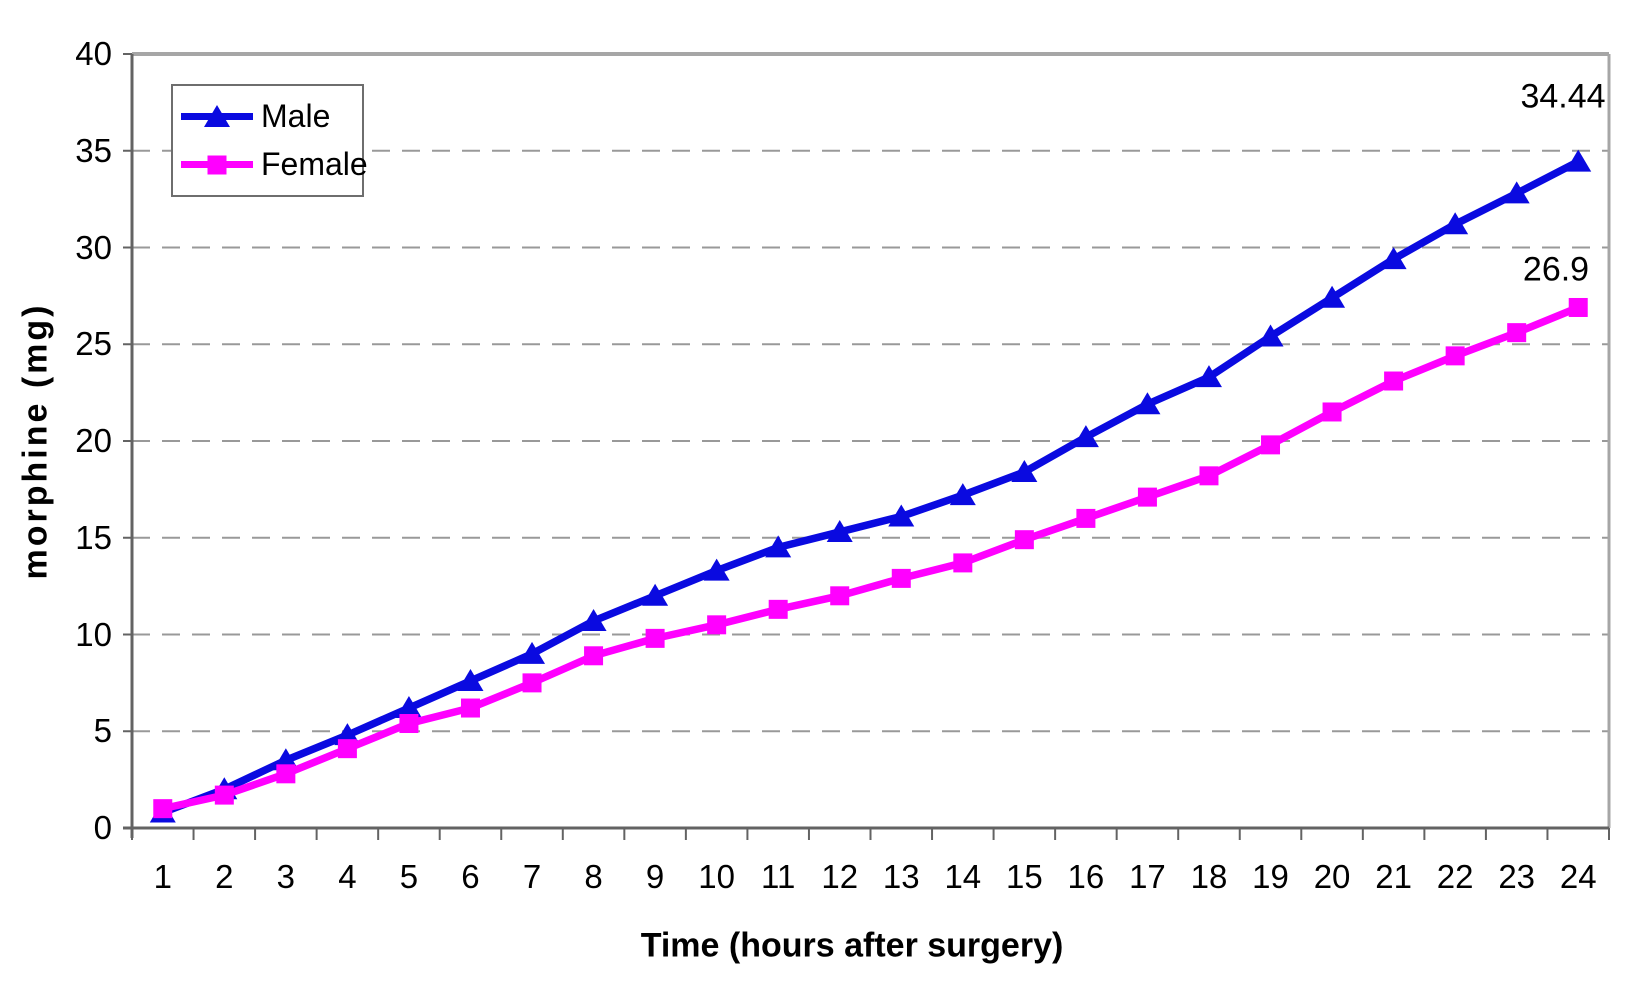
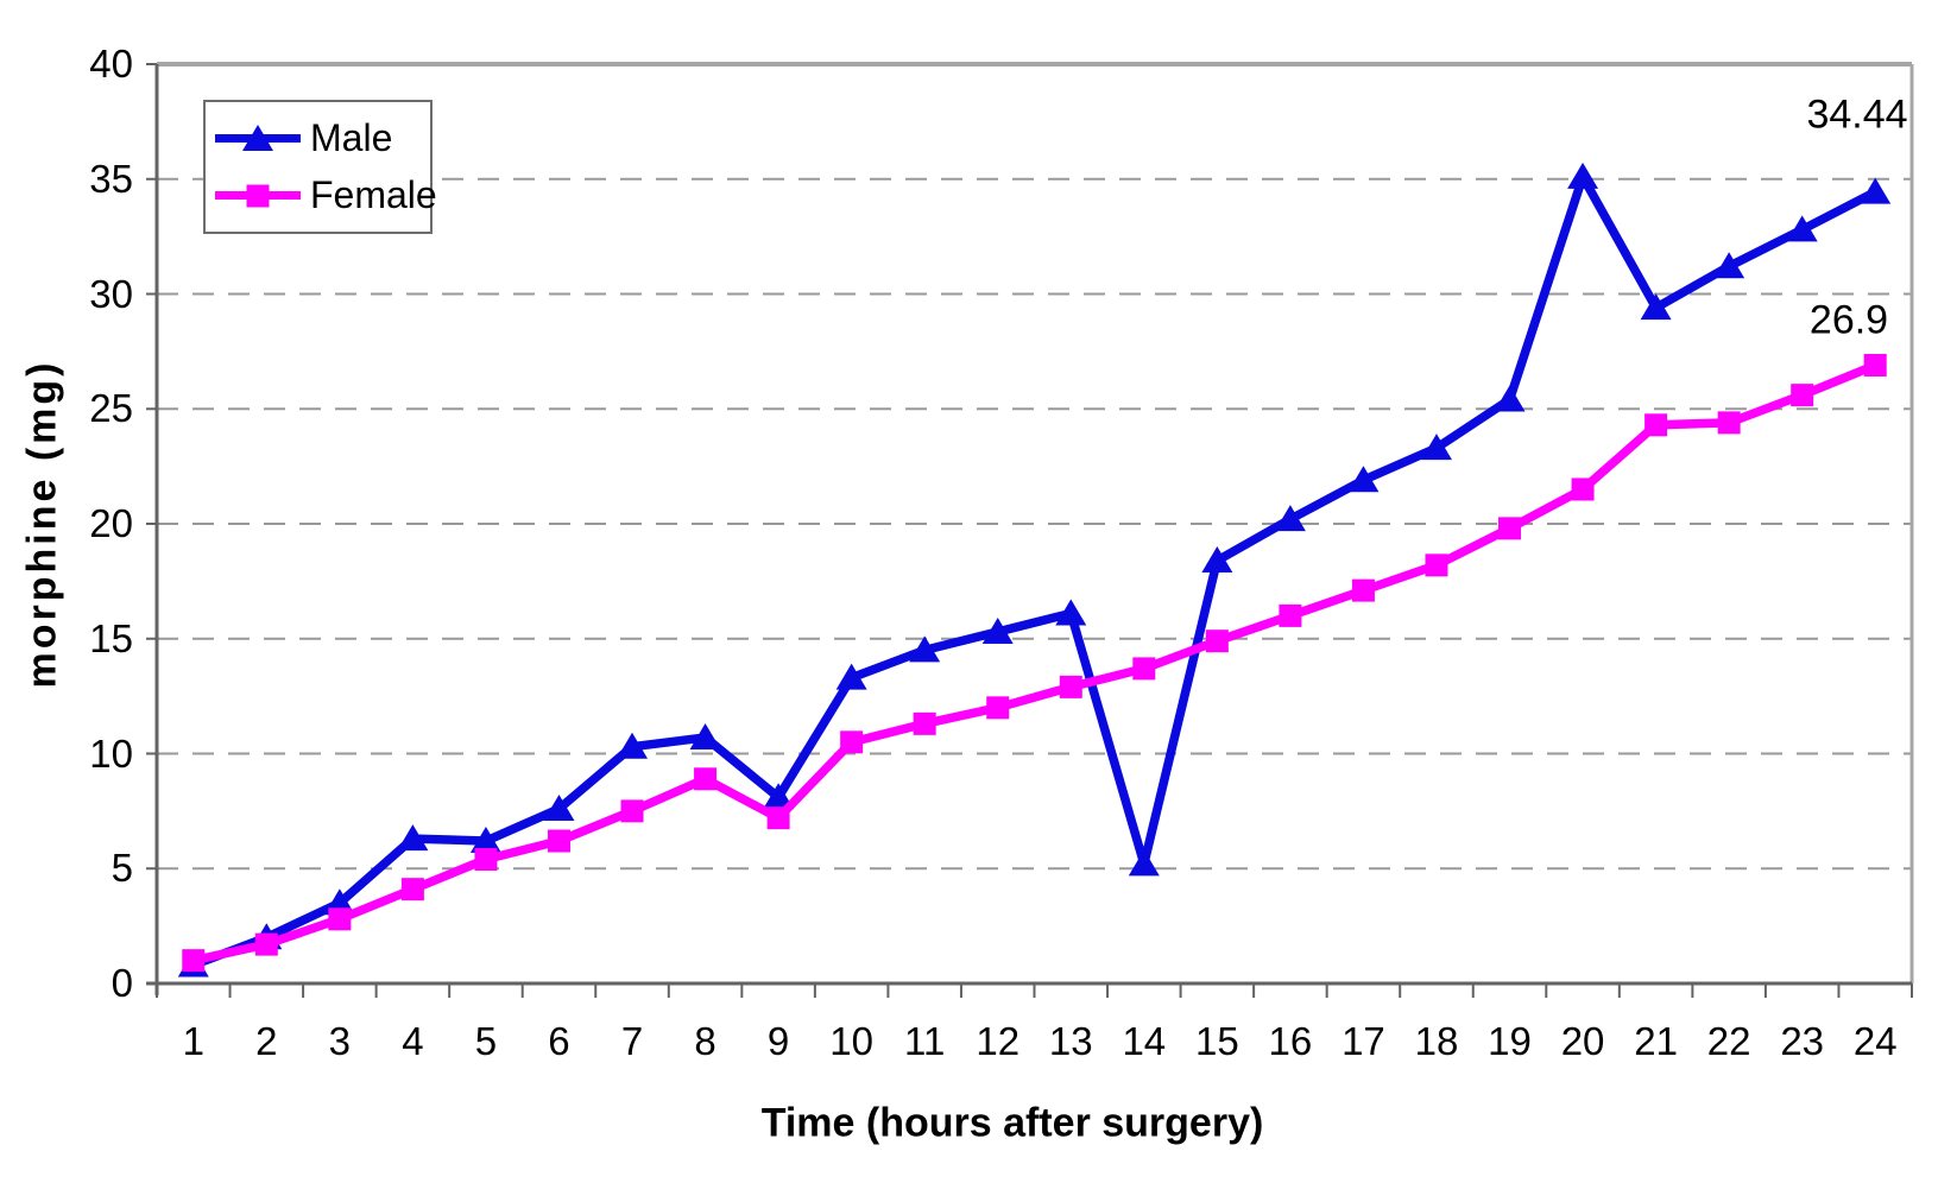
Male/4: 4.8 -> 6.3
Male/7: 9.0 -> 10.3
Male/9: 12.0 -> 8.1
Female/9: 9.8 -> 7.2
Male/14: 17.2 -> 5.2
Male/20: 27.4 -> 35.1
Female/21: 23.1 -> 24.3
